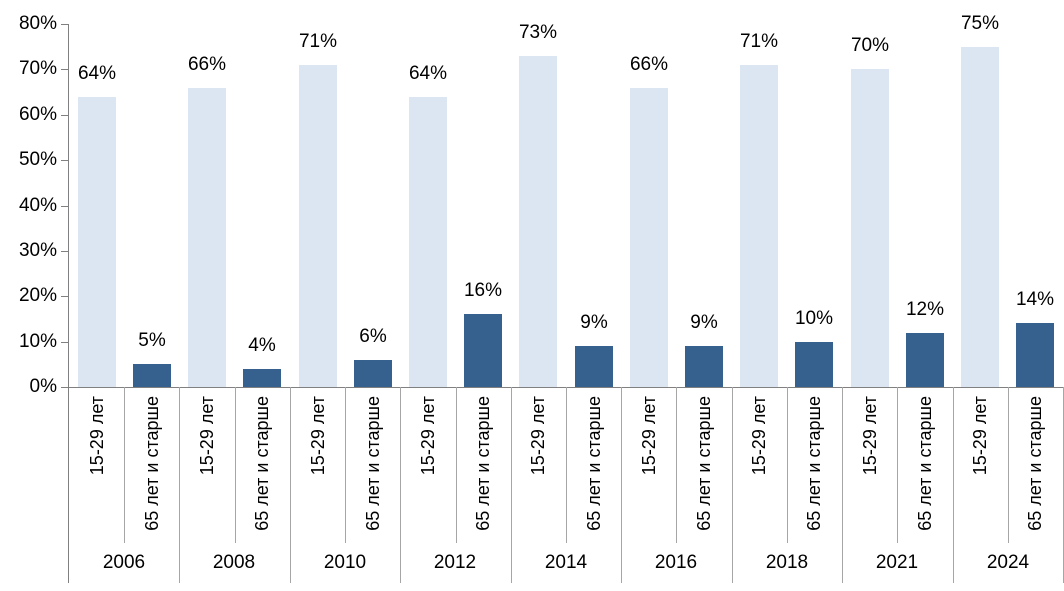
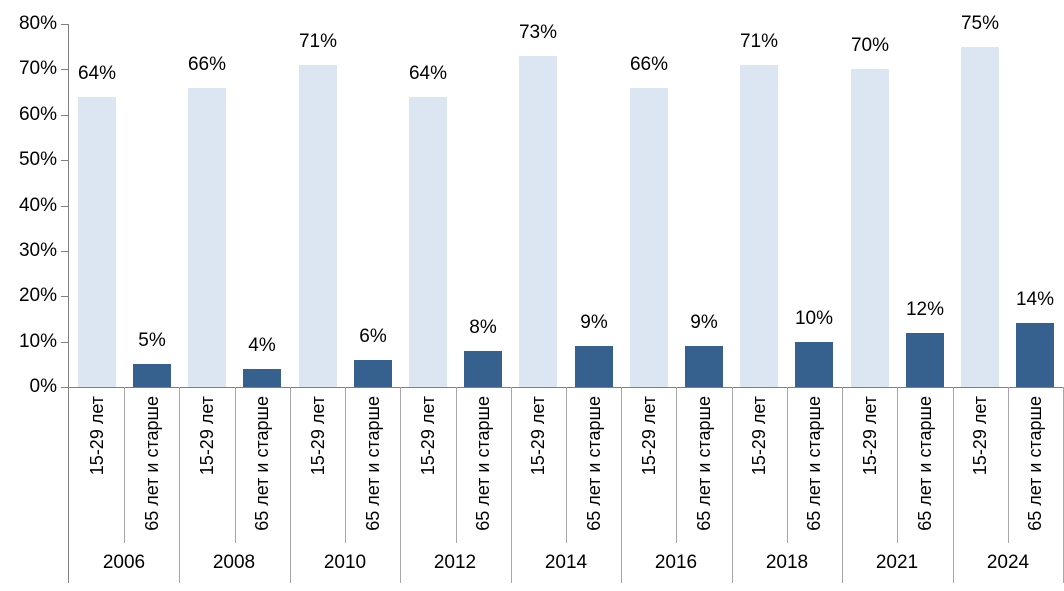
65 лет и старше/2012: 16% -> 8%
